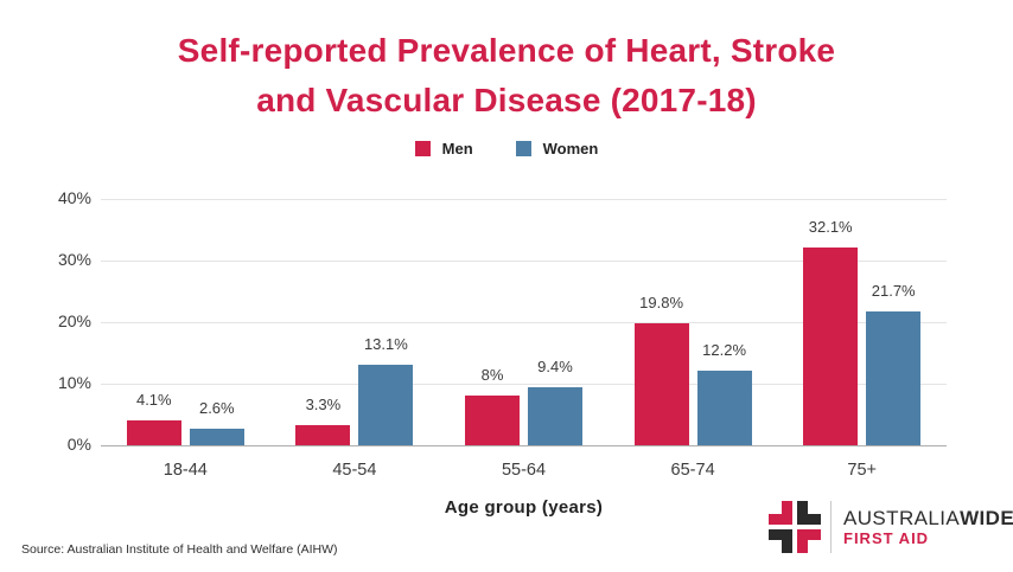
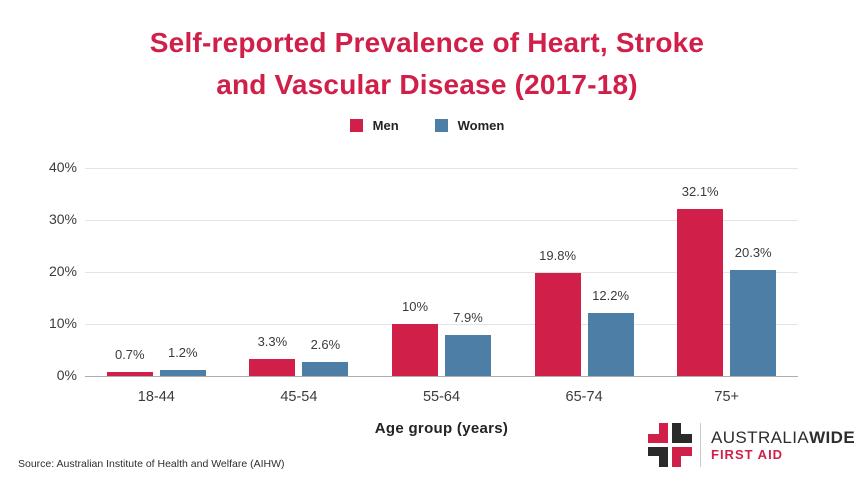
Men/18-44: 4.1% -> 0.7%
Women/18-44: 2.6% -> 1.2%
Women/45-54: 13.1% -> 2.6%
Men/55-64: 8% -> 10%
Women/55-64: 9.4% -> 7.9%
Women/75+: 21.7% -> 20.3%
